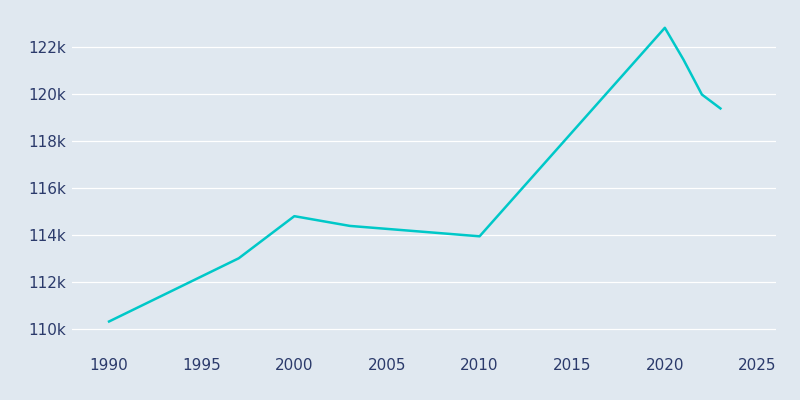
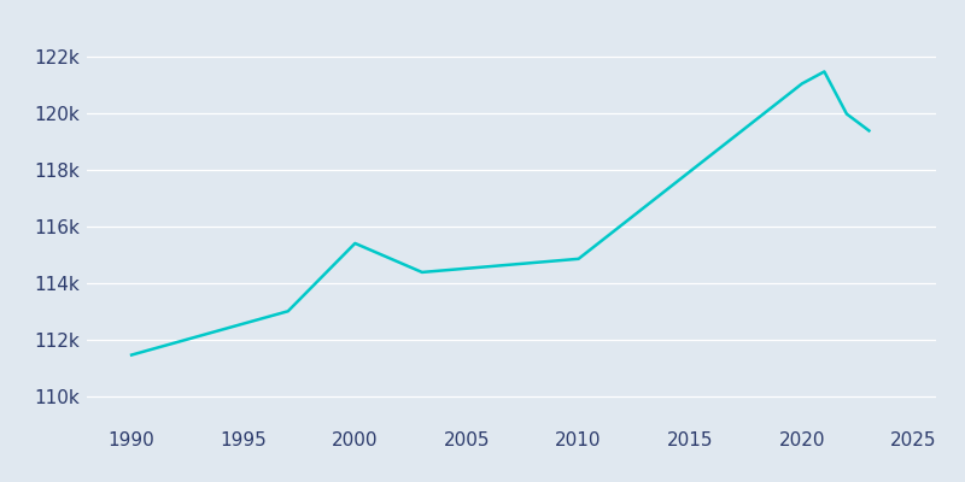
1990: 110.30k -> 111.45k
2000: 114.79k -> 115.40k
2010: 113.93k -> 114.85k
2020: 122.83k -> 121.05k
